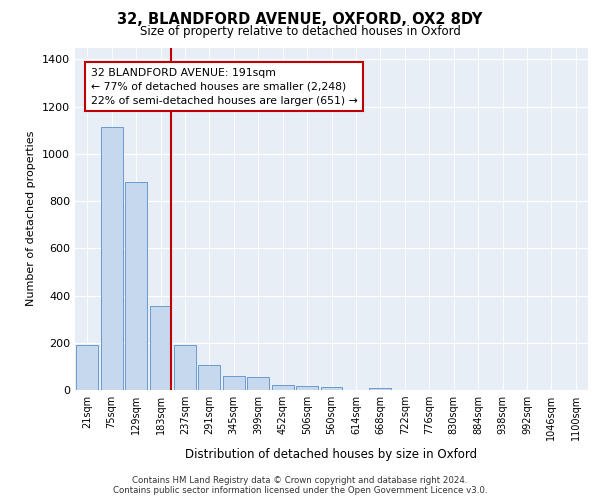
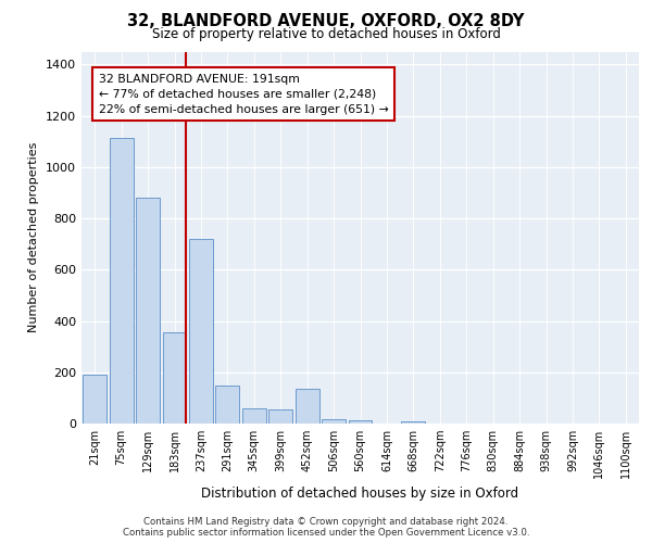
237sqm: 192 -> 720
291sqm: 105 -> 150
452sqm: 20 -> 135
